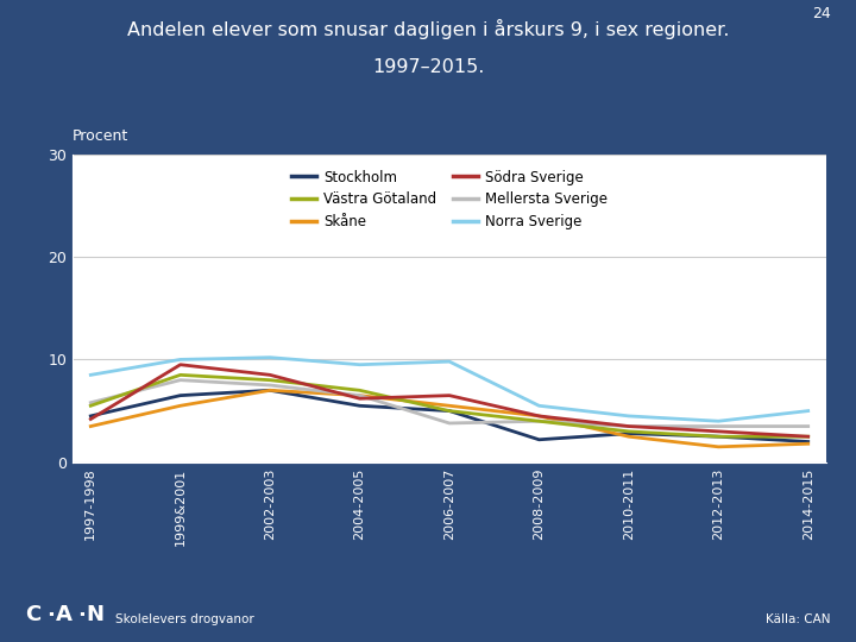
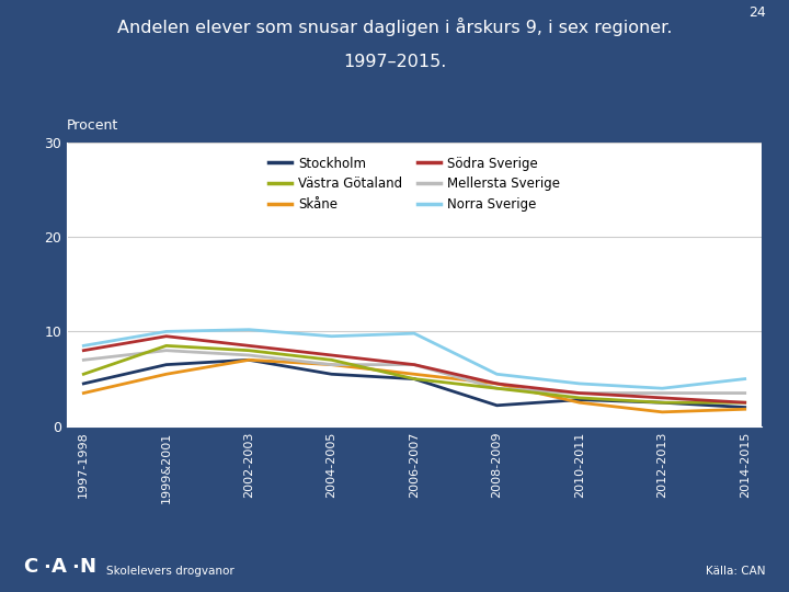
Mellersta Sverige/1997-1998: 5.8 -> 7.0
Södra Sverige/1997-1998: 4.2 -> 8.0
Södra Sverige/2004-2005: 6.2 -> 7.5
Mellersta Sverige/2006-2007: 3.8 -> 6.5
